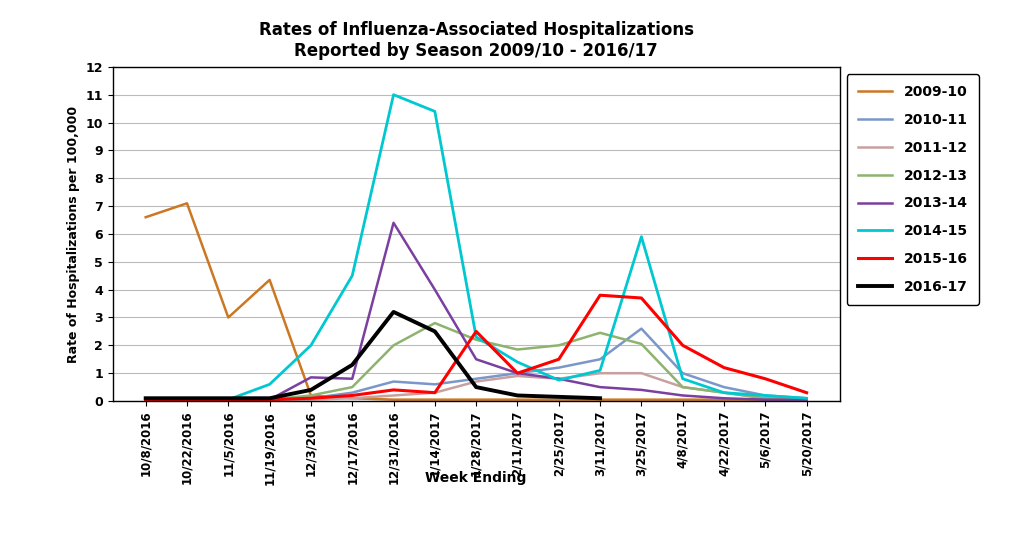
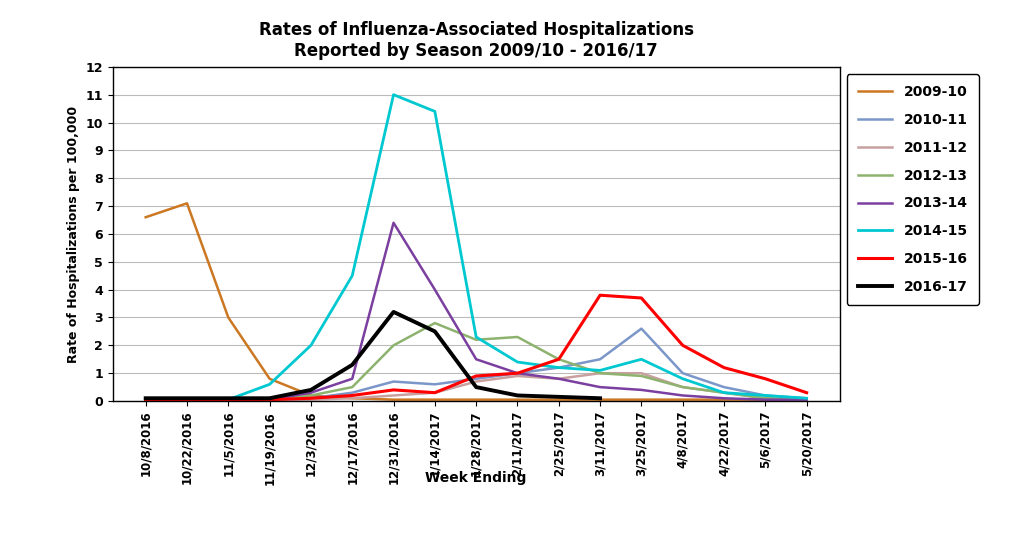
2009-10/11/19/2016: 4.35 -> 0.80
2013-14/12/3/2016: 0.85 -> 0.30
2015-16/1/28/2017: 2.50 -> 0.90
2012-13/2/11/2017: 1.85 -> 2.30
2012-13/2/25/2017: 2.00 -> 1.50
2014-15/2/25/2017: 0.75 -> 1.20
2012-13/3/11/2017: 2.45 -> 1.00
2012-13/3/25/2017: 2.05 -> 0.90
2014-15/3/25/2017: 5.90 -> 1.50
